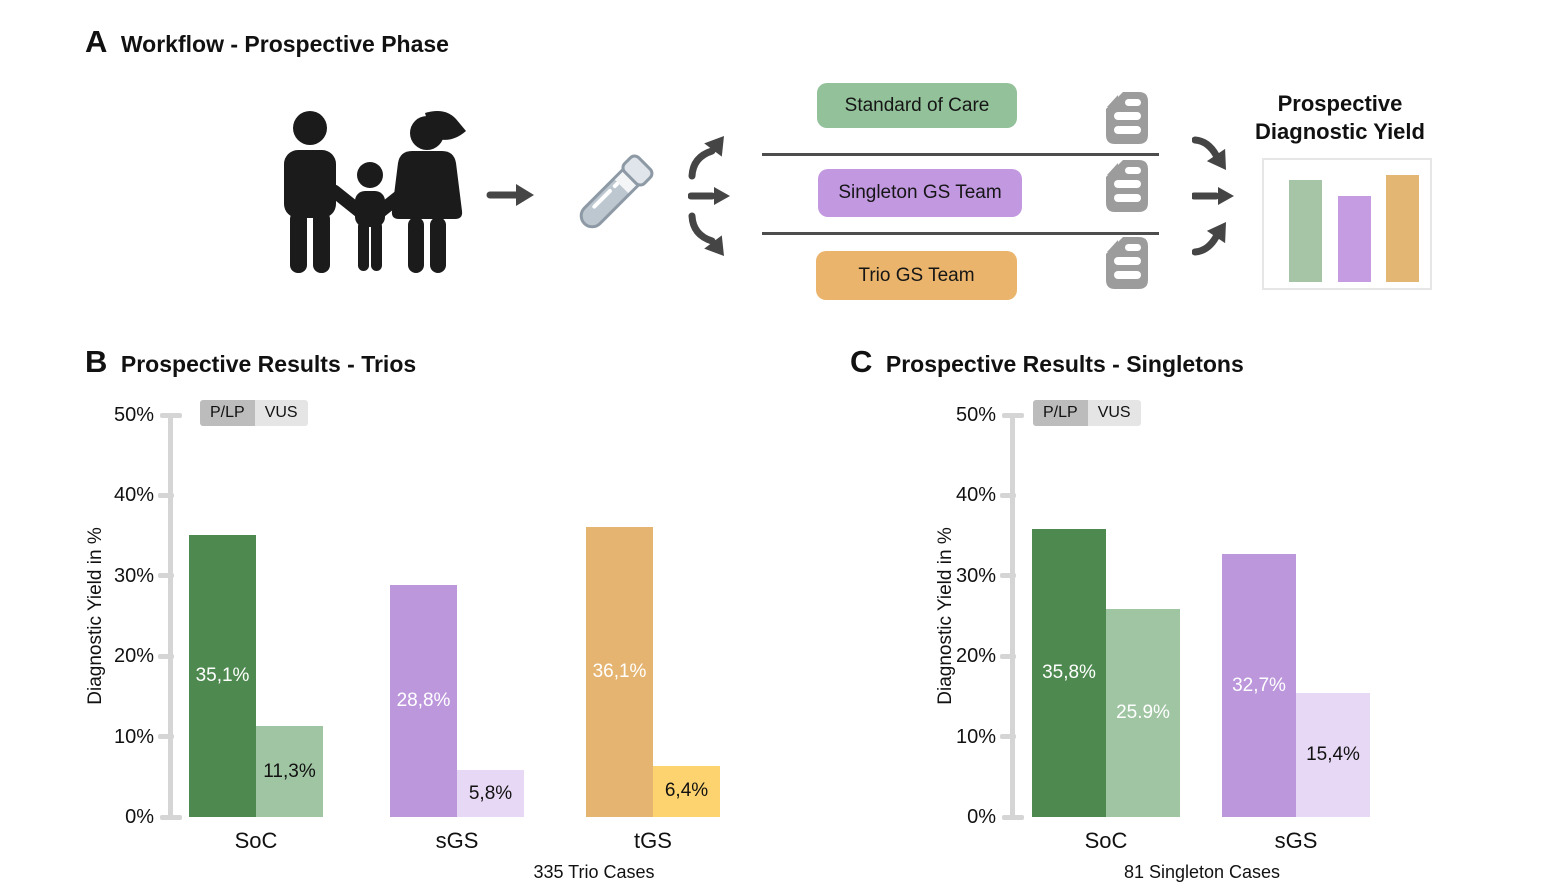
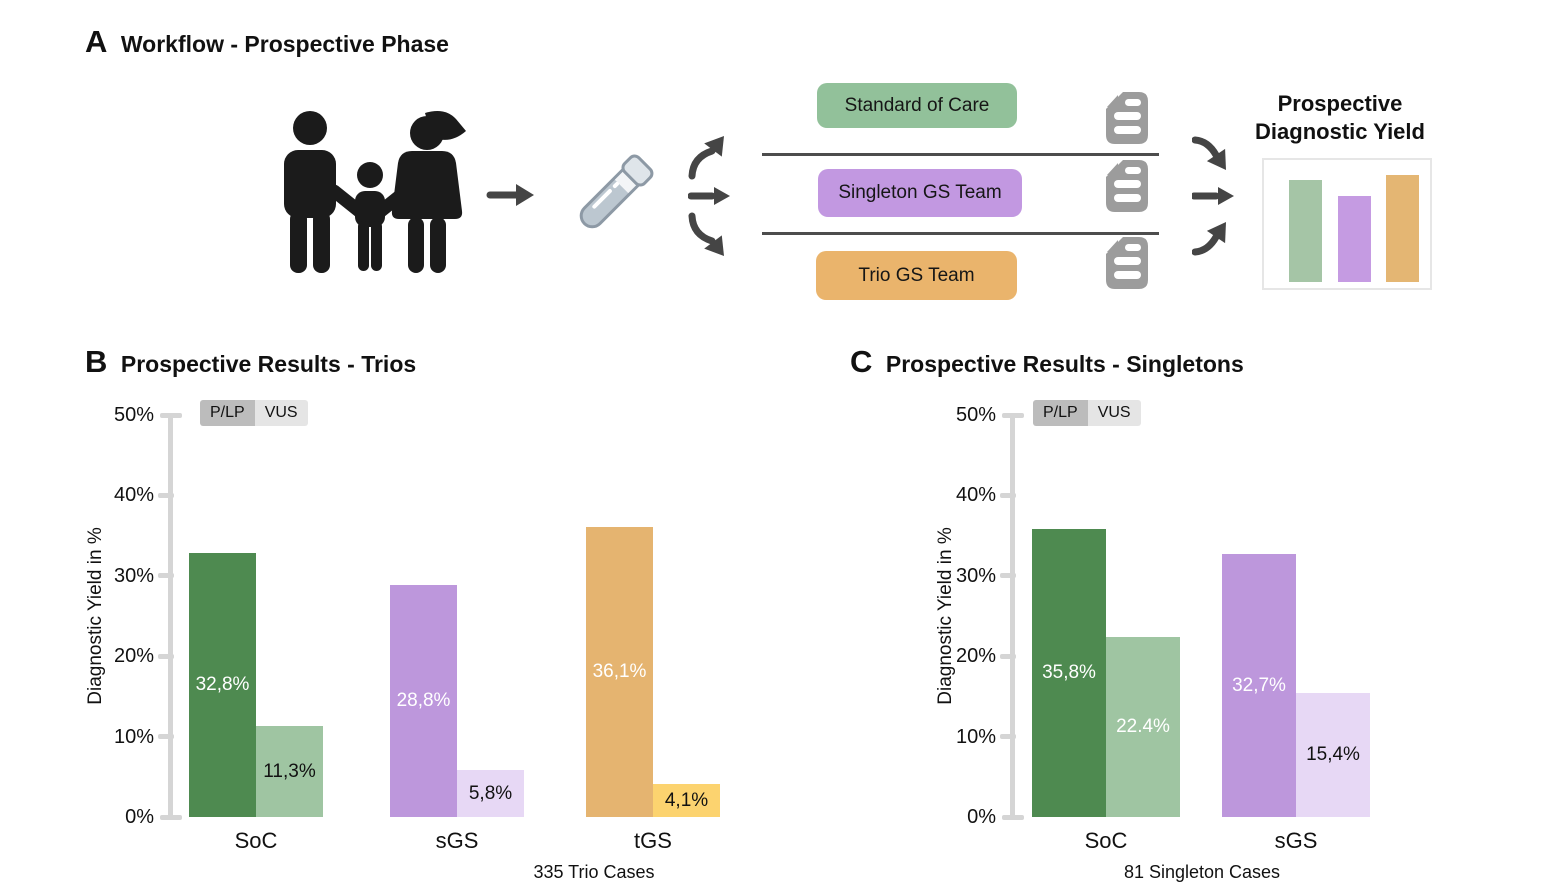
Prospective Results - Trios/P/LP/SoC: 35,1% -> 32,8%
Prospective Results - Trios/VUS/tGS: 6,4% -> 4,1%
Prospective Results - Singletons/VUS/SoC: 25.9% -> 22.4%
